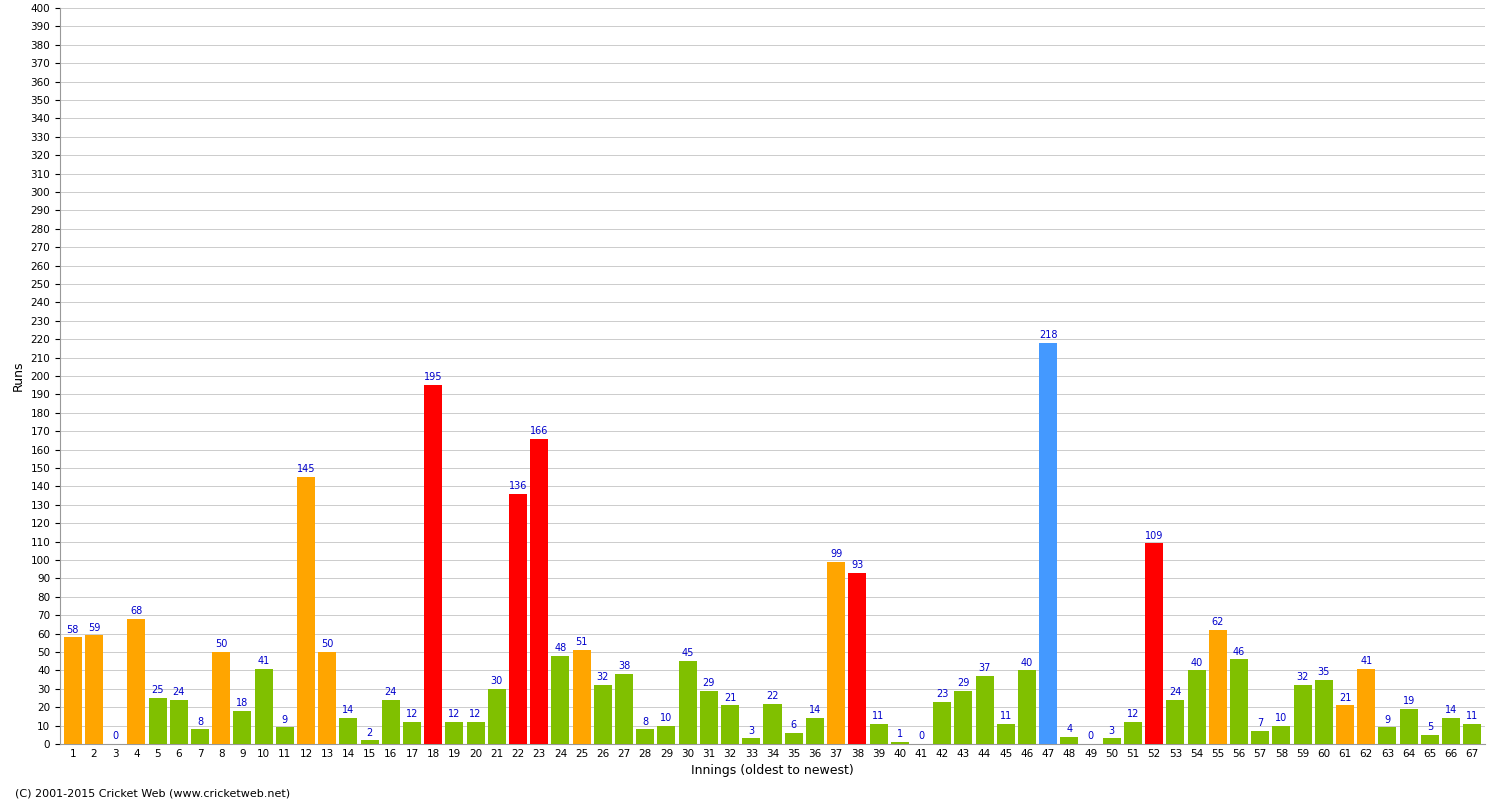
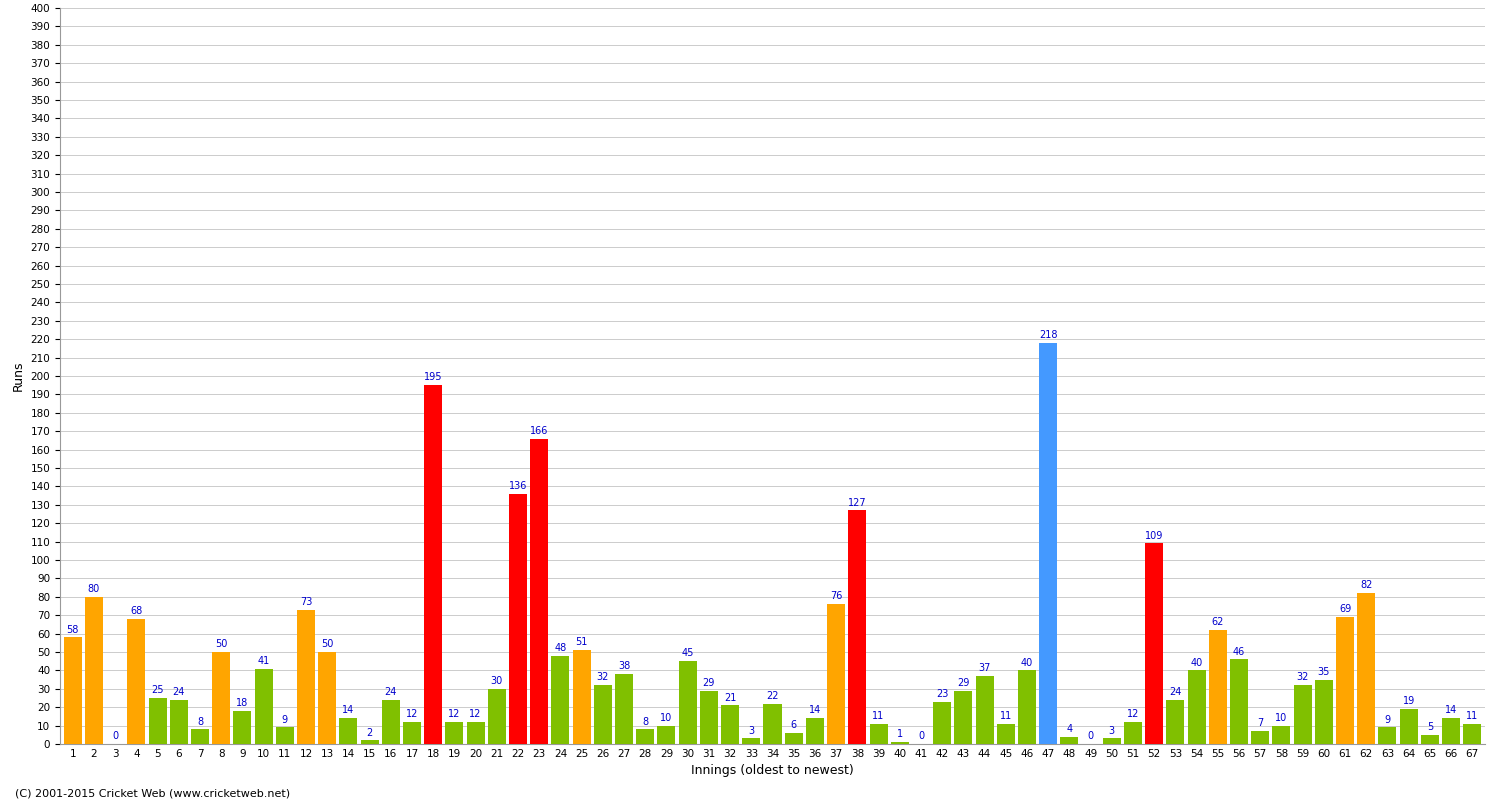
2: 59 -> 80
12: 145 -> 73
37: 99 -> 76
38: 93 -> 127
61: 21 -> 69
62: 41 -> 82
